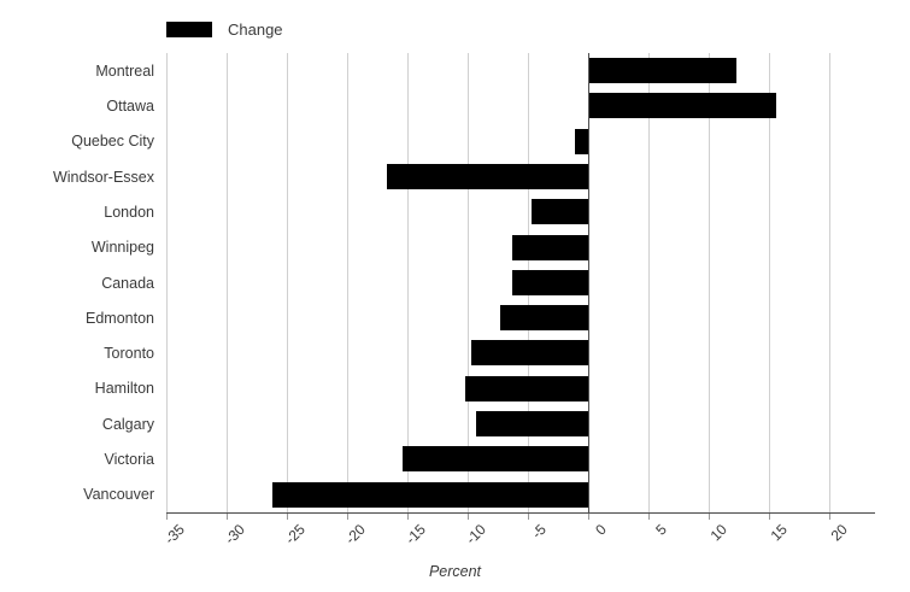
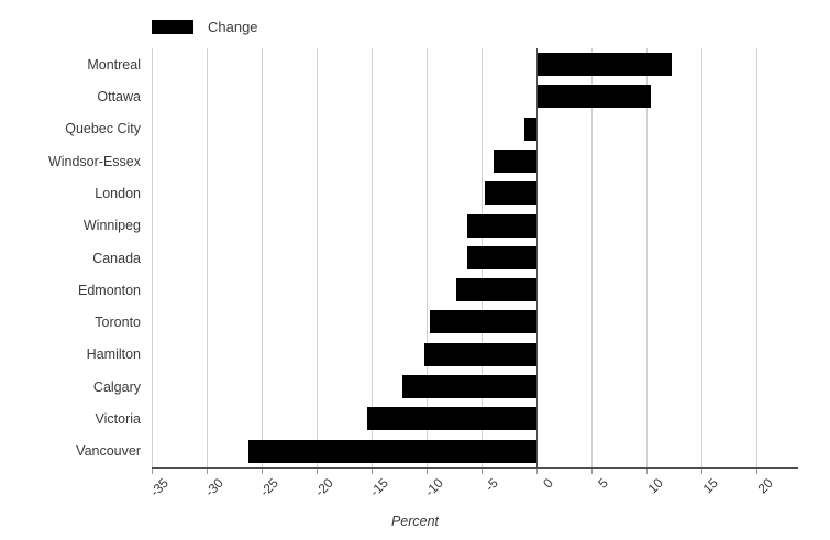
Ottawa: 15.6 -> 10.4
Windsor-Essex: -16.7 -> -3.9
Calgary: -9.3 -> -12.2
